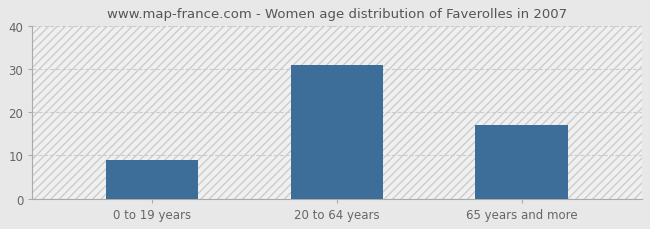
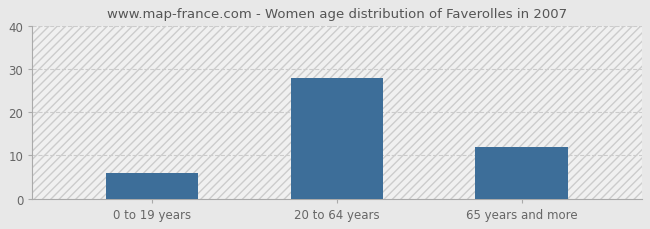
0 to 19 years: 9 -> 6
20 to 64 years: 31 -> 28
65 years and more: 17 -> 12
